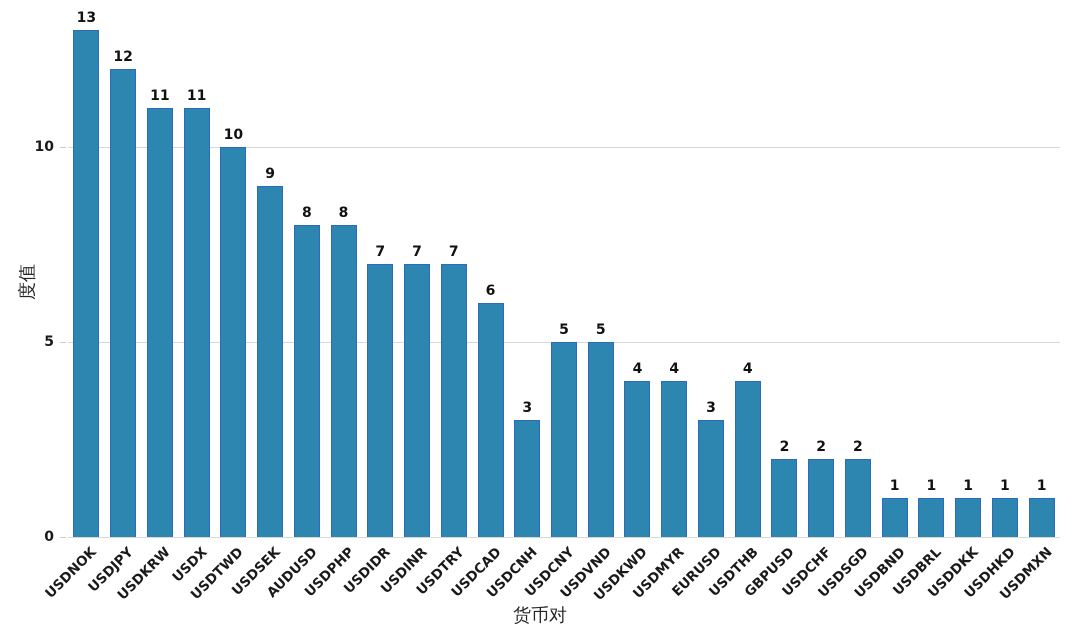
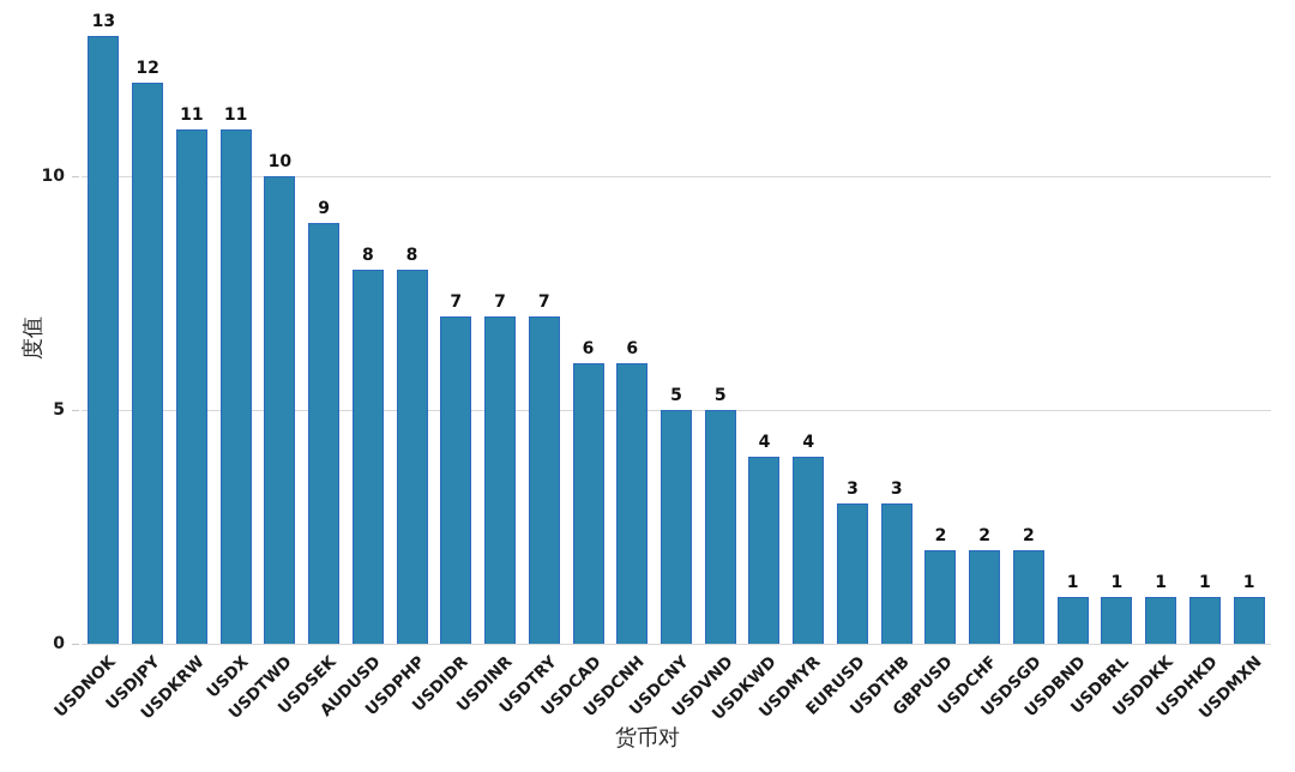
USDCNH: 3 -> 6
USDTHB: 4 -> 3
